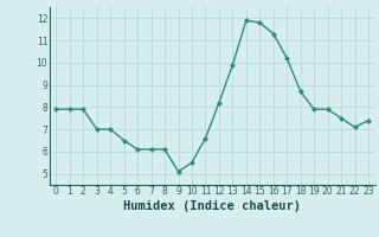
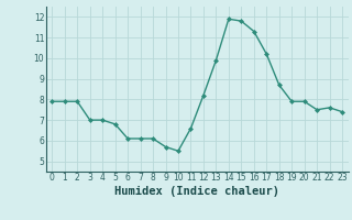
5: 6.5 -> 6.8
9: 5.1 -> 5.7
22: 7.1 -> 7.6
